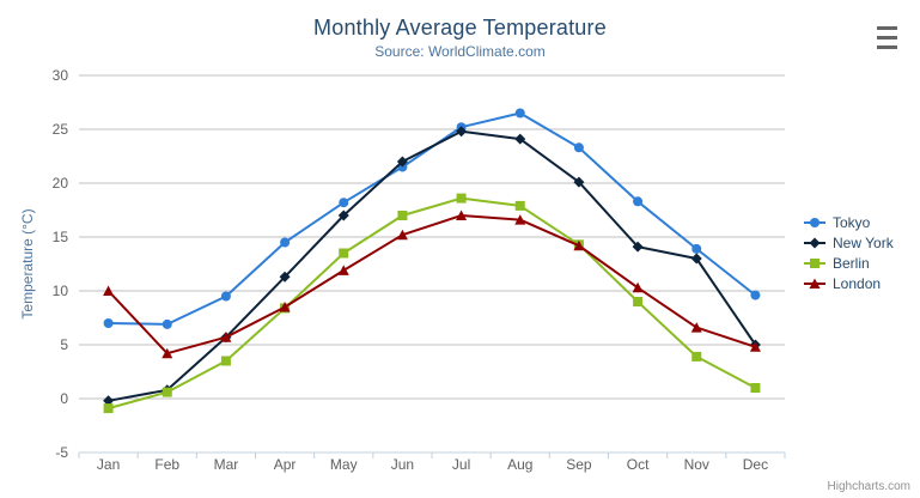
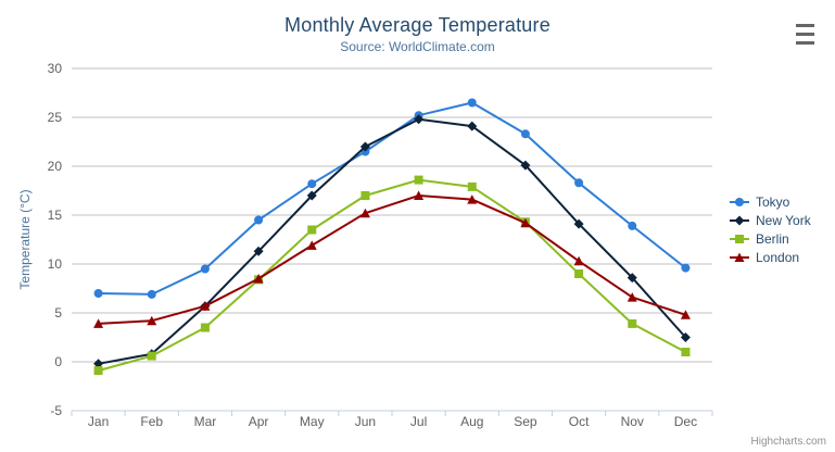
London/Jan: 10 -> 4
New York/Nov: 13 -> 9
New York/Dec: 5 -> 2
